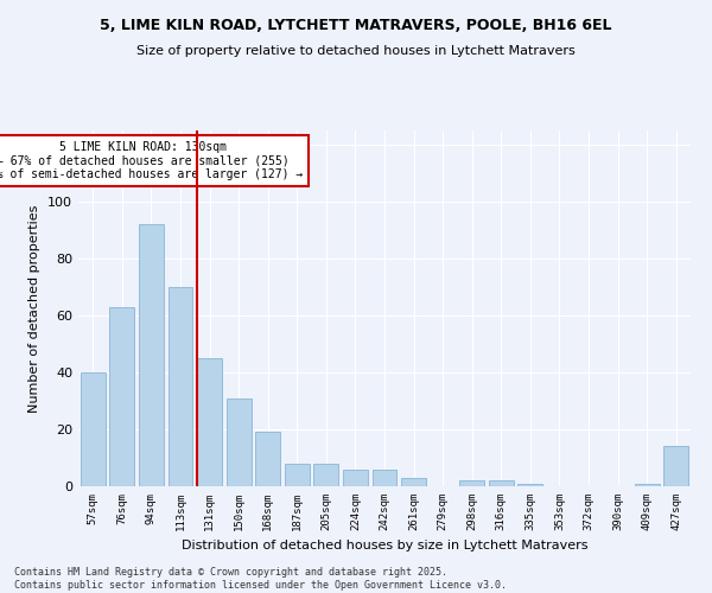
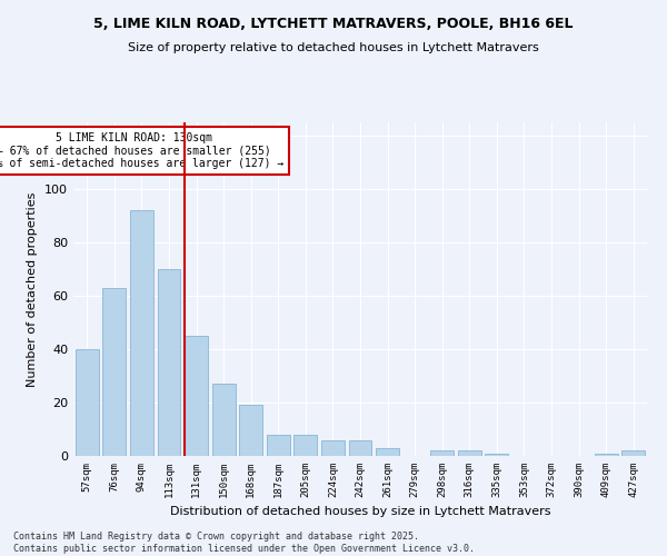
150sqm: 31 -> 27
427sqm: 14 -> 2
